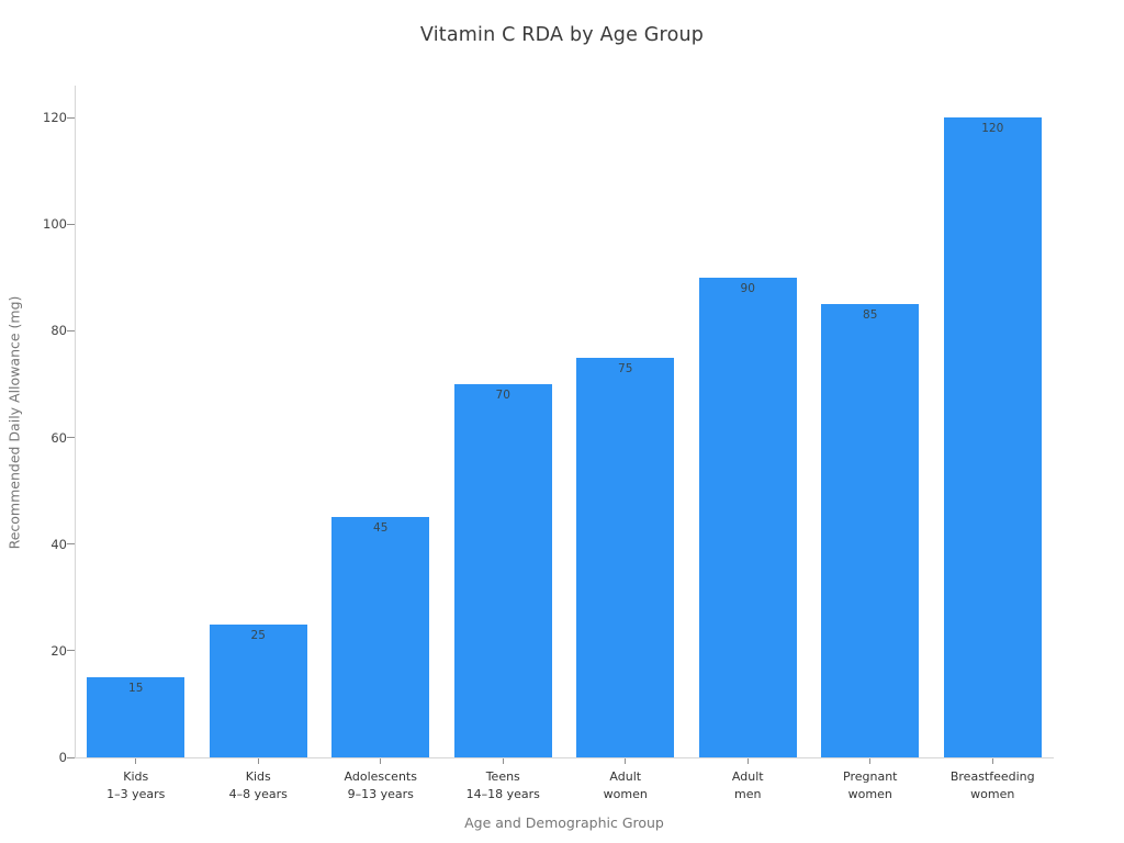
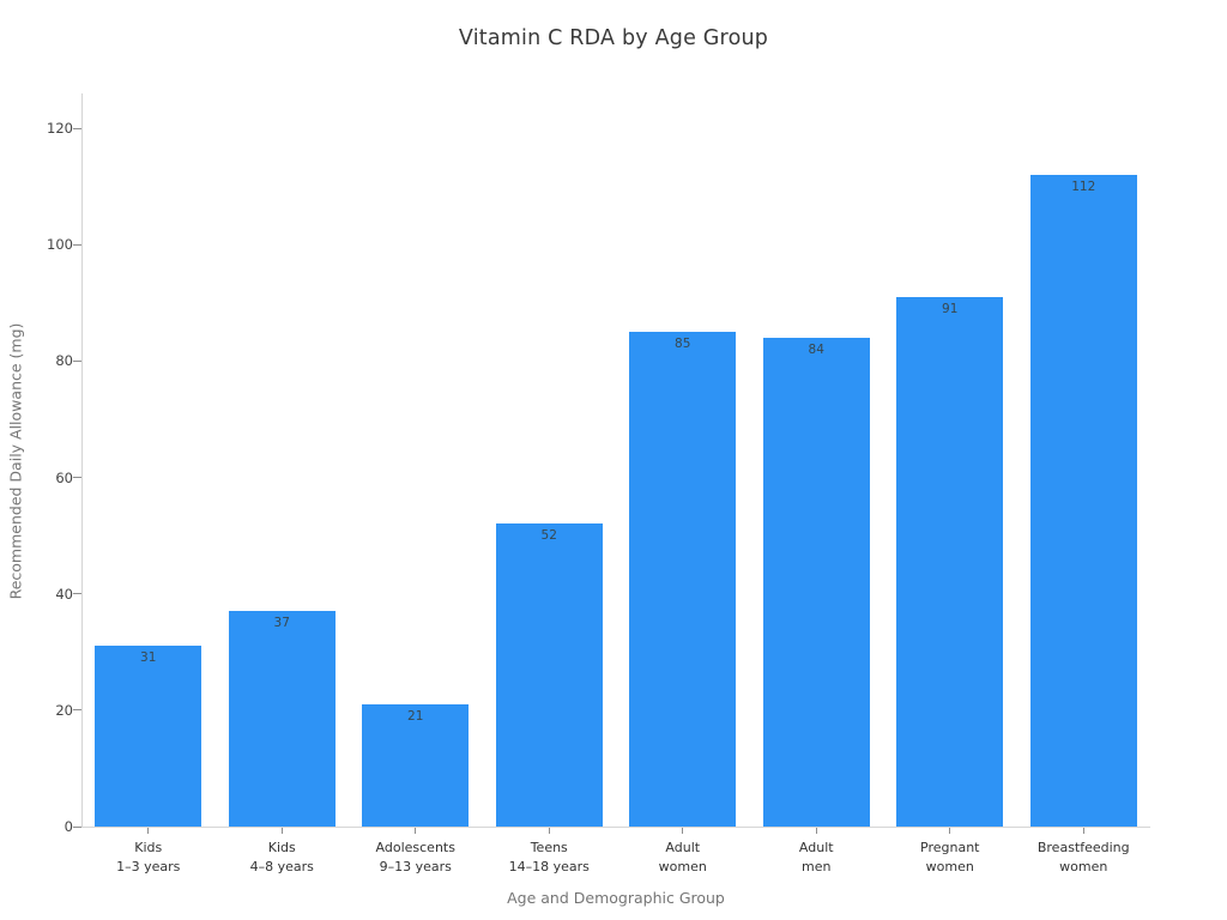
Kids 1–3 years: 15 -> 31
Kids 4–8 years: 25 -> 37
Adolescents 9–13 years: 45 -> 21
Teens 14–18 years: 70 -> 52
Adult women: 75 -> 85
Adult men: 90 -> 84
Pregnant women: 85 -> 91
Breastfeeding women: 120 -> 112
